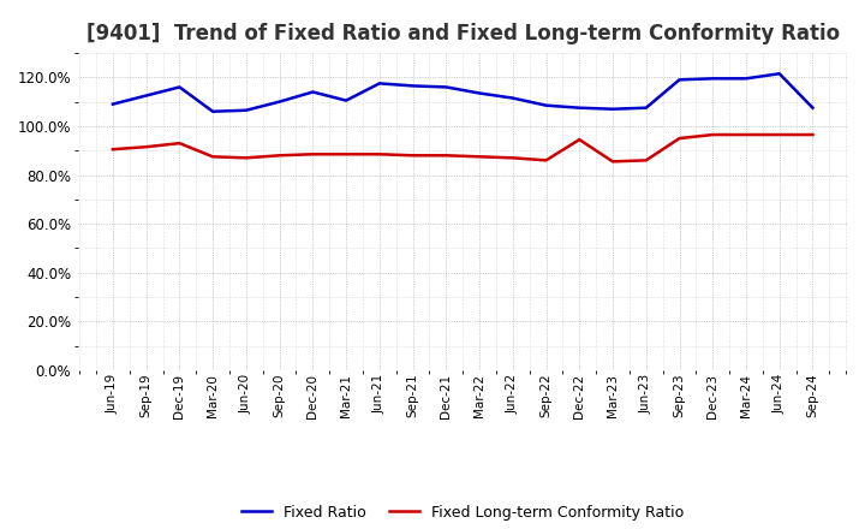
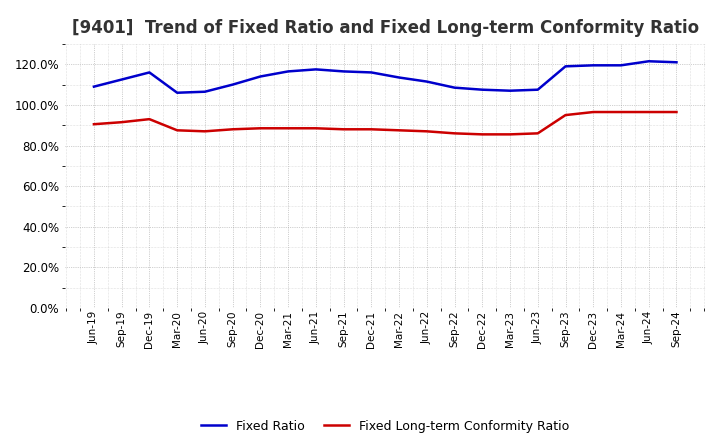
Fixed Ratio/Mar-21: 110.5% -> 116.5%
Fixed Long-term Conformity Ratio/Dec-22: 94.5% -> 85.5%
Fixed Ratio/Sep-24: 107.5% -> 121.0%
